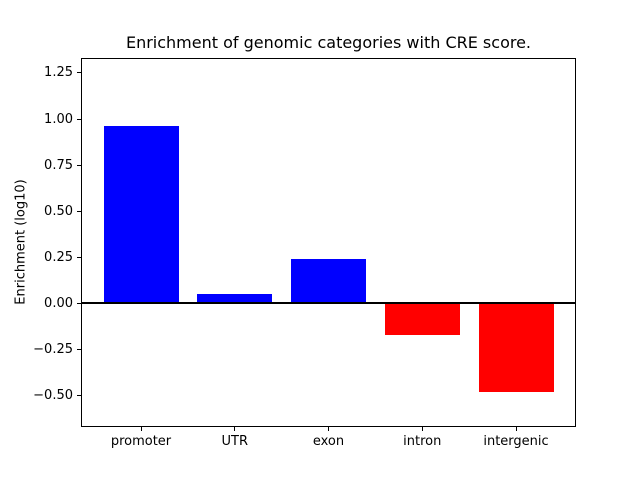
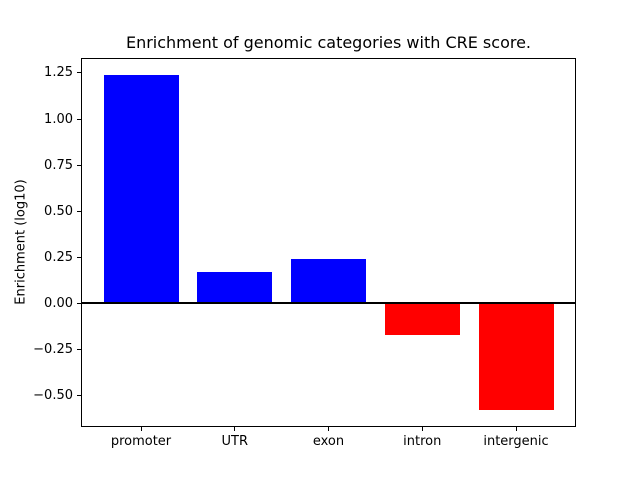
promoter: 0.96 -> 1.24
UTR: 0.05 -> 0.17
intergenic: -0.48 -> -0.58
